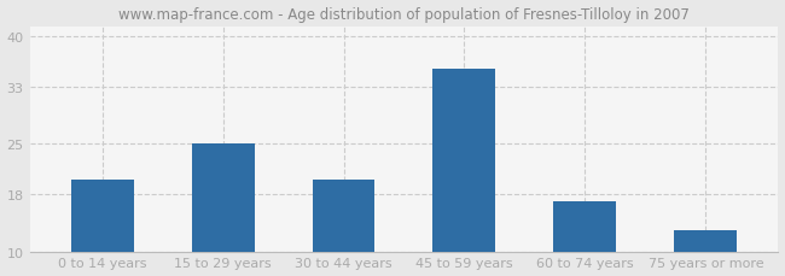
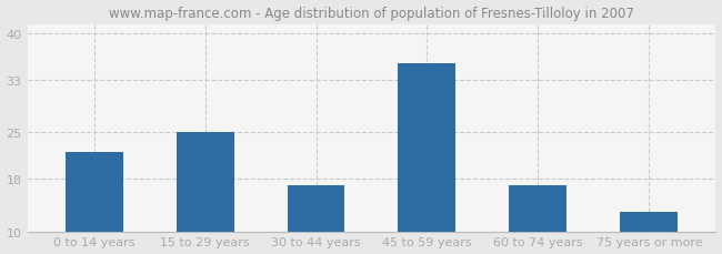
0 to 14 years: 20.0 -> 22.0
30 to 44 years: 20.0 -> 17.0
